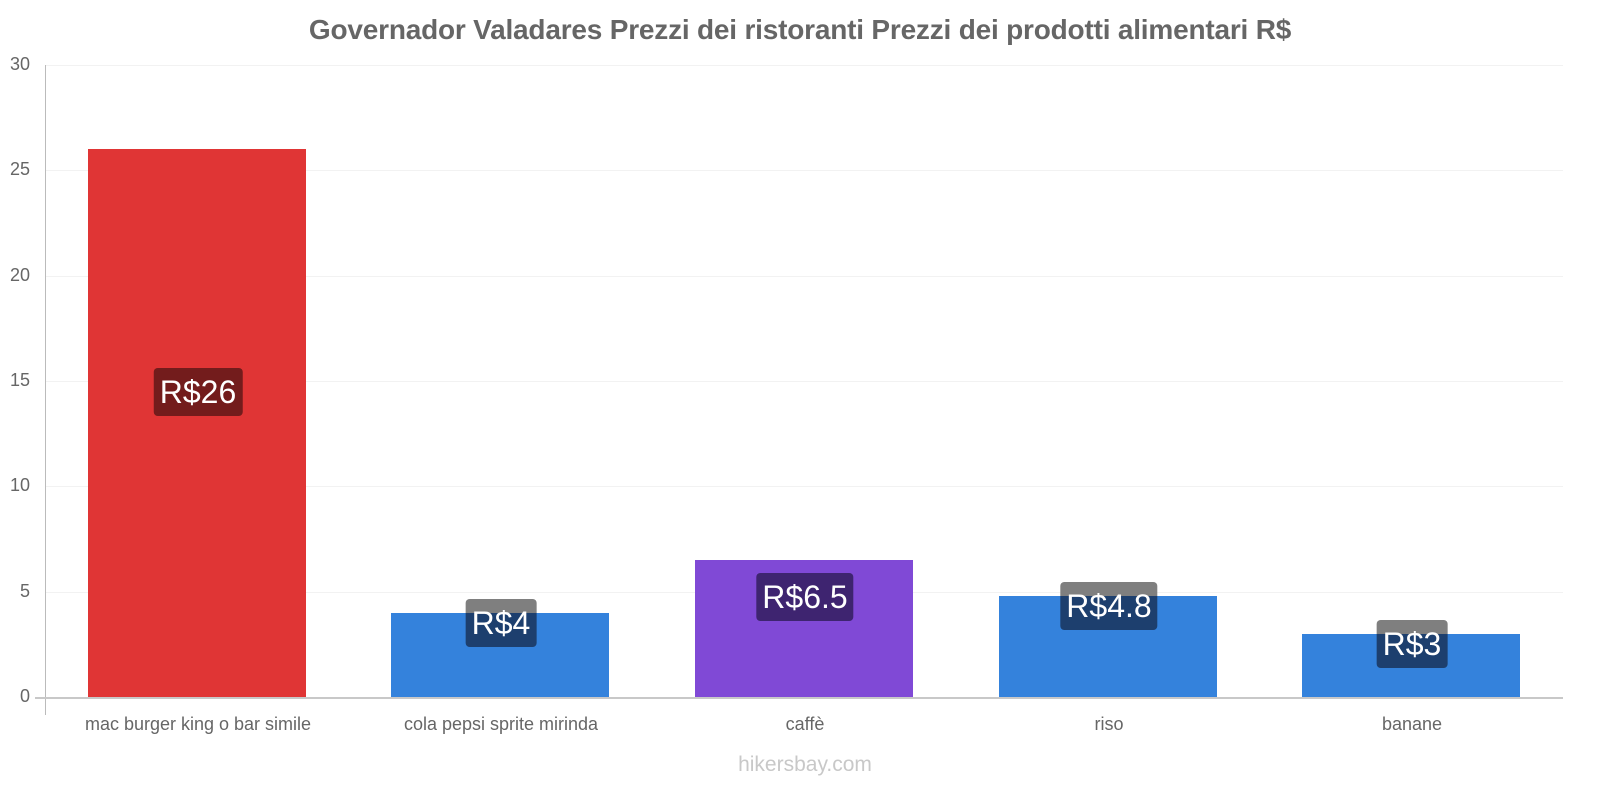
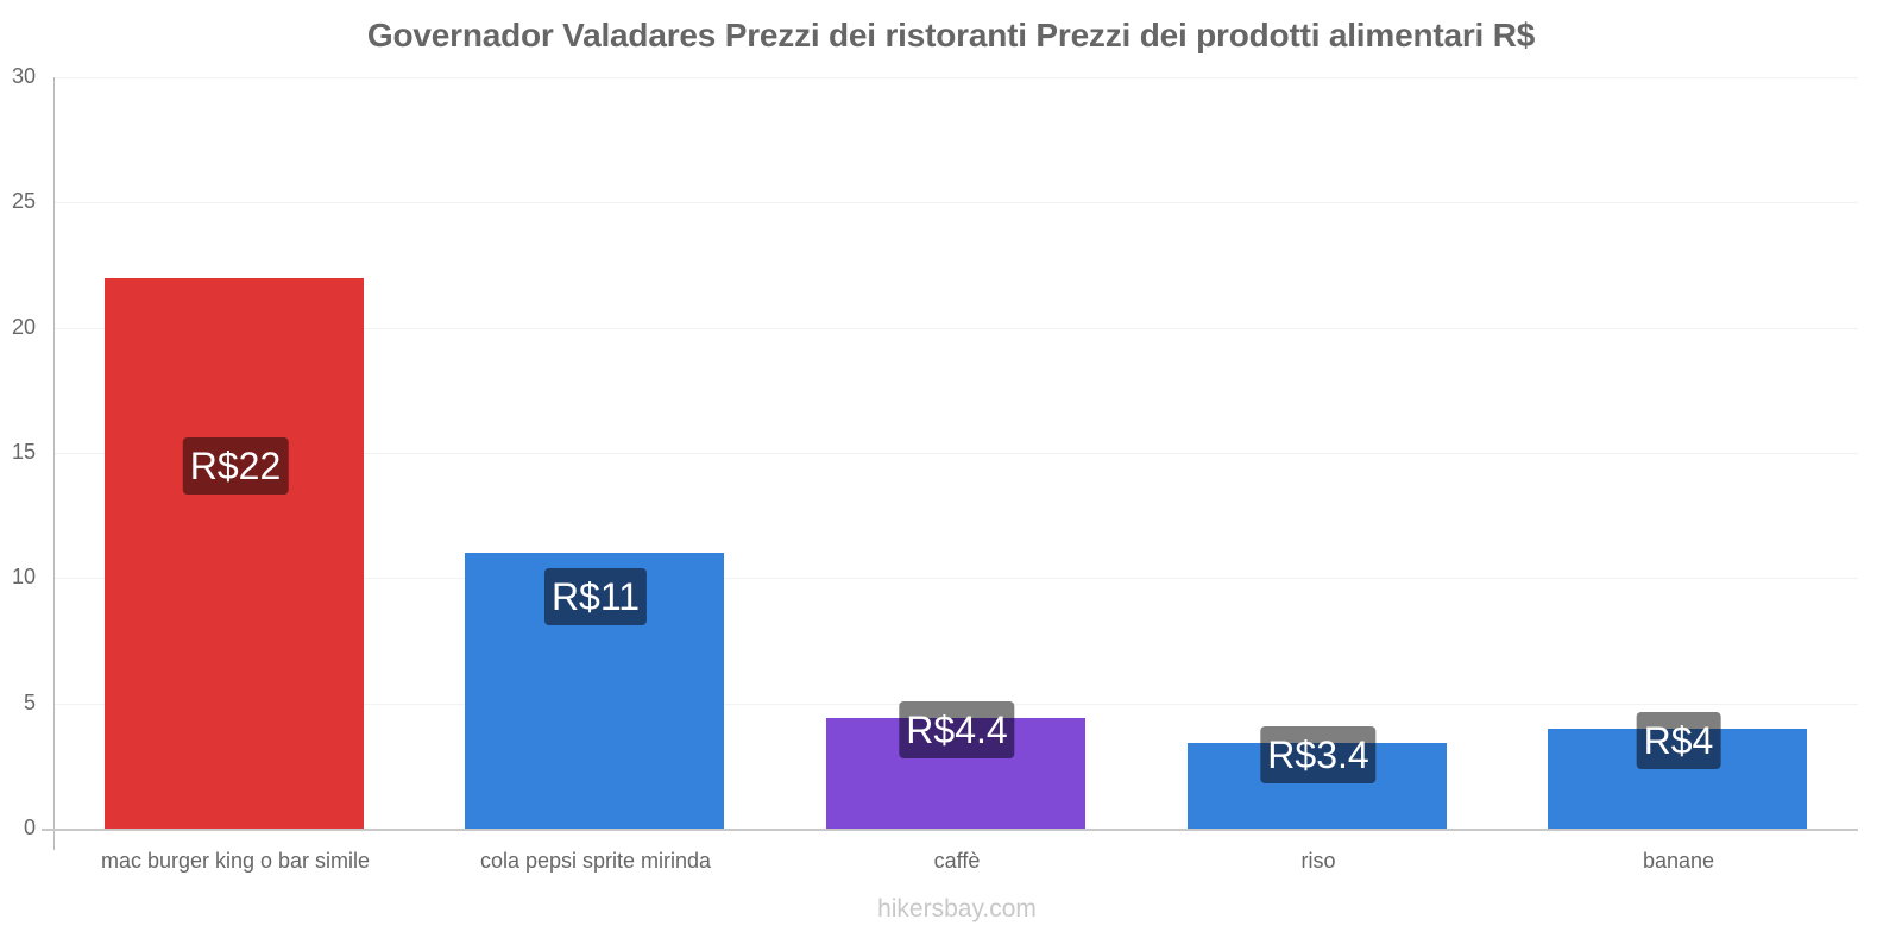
mac burger king o bar simile: 26 -> 22
cola pepsi sprite mirinda: 4 -> 11
caffè: 6.5 -> 4.4
riso: 4.8 -> 3.4
banane: 3 -> 4
